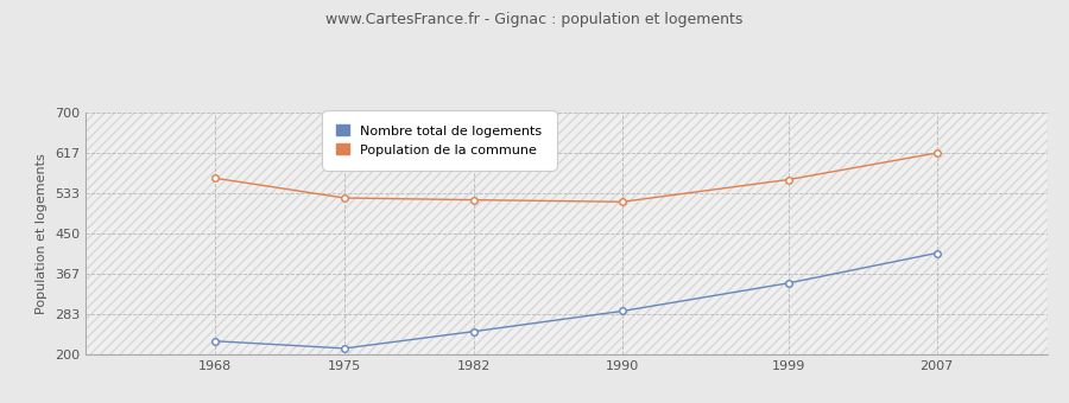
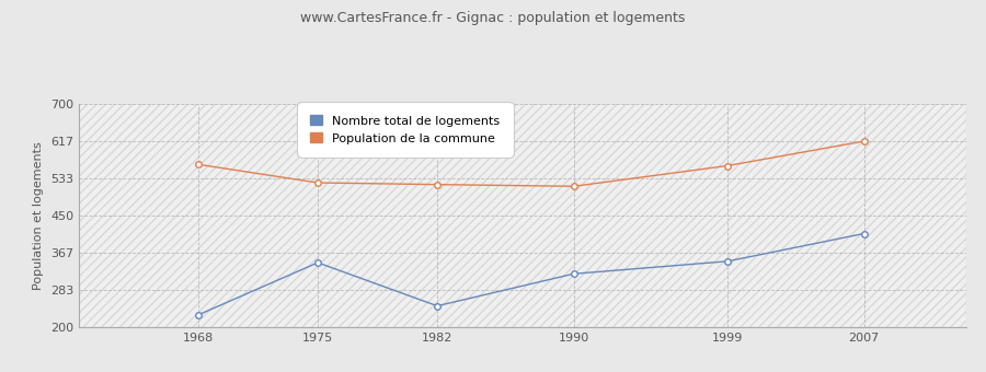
Nombre total de logements/1975: 213 -> 345
Nombre total de logements/1990: 290 -> 320
